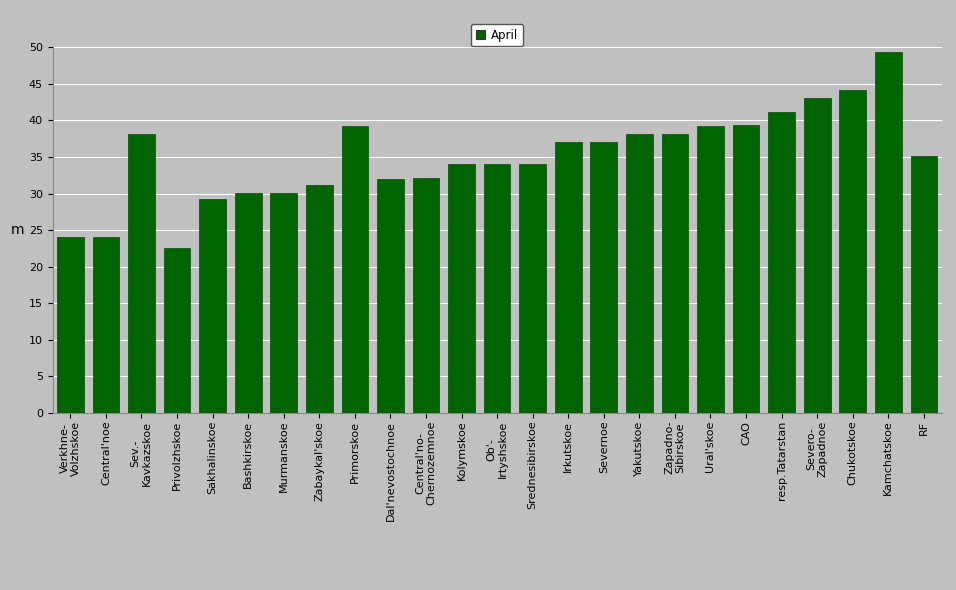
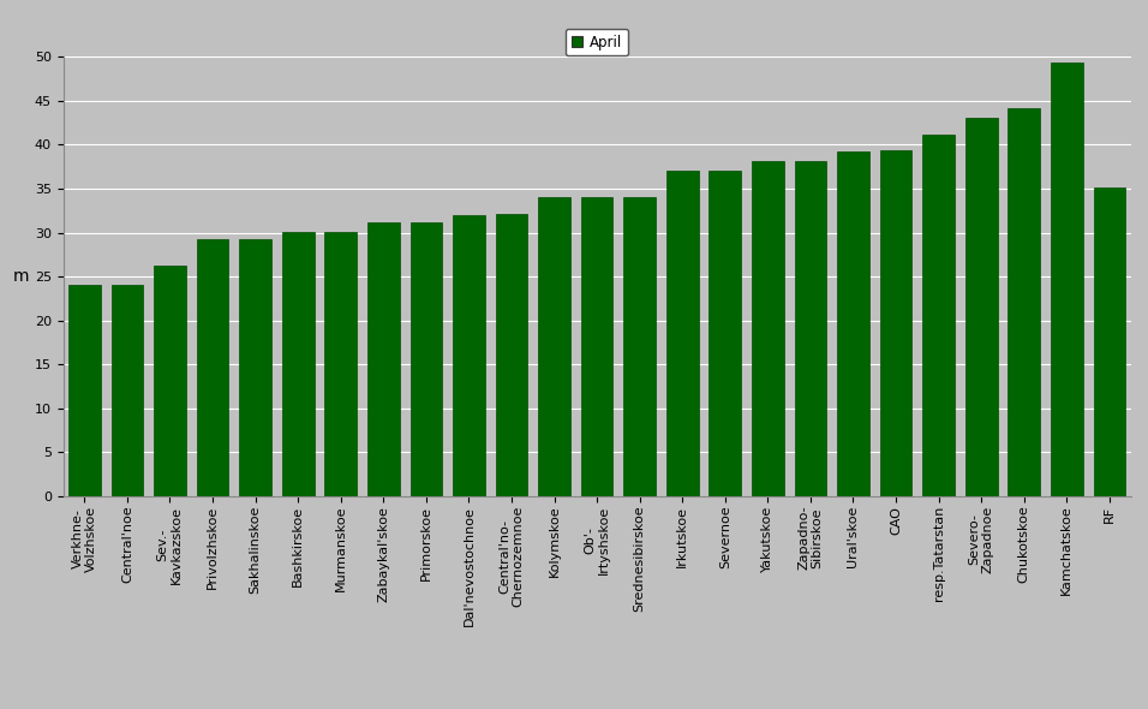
Sev.- Kavkazskoe: 38.2 -> 26.2
Privolzhskoe: 22.6 -> 29.3
Primorskoe: 39.2 -> 31.1
